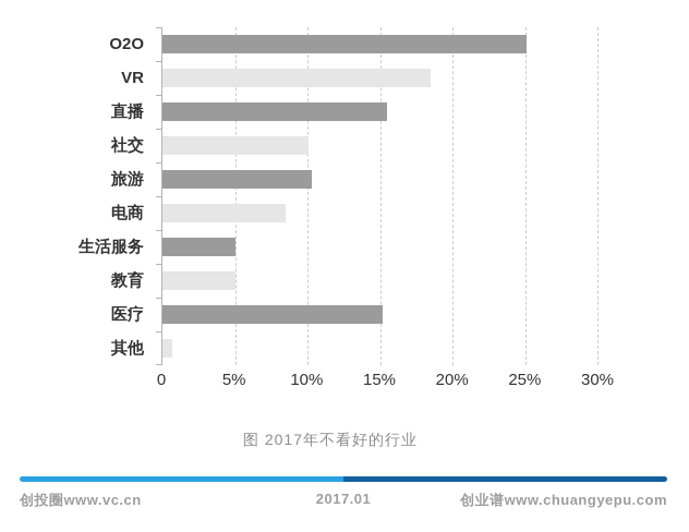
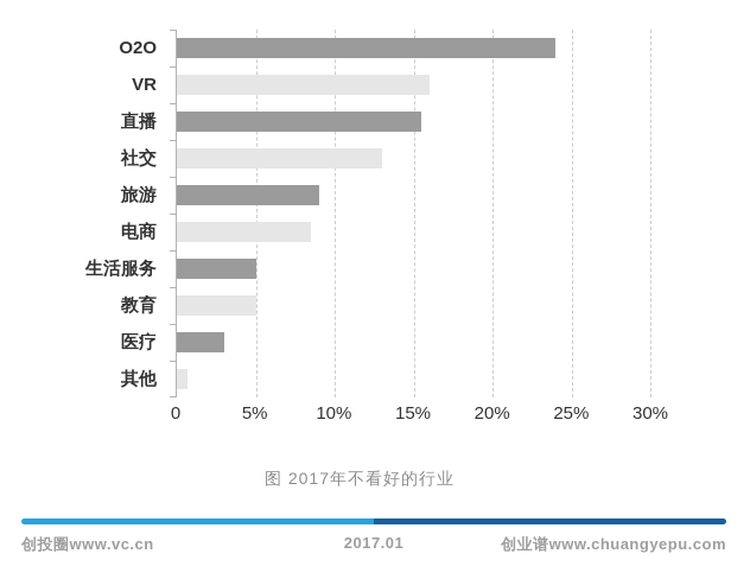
O2O: 25.1% -> 24.0%
VR: 18.5% -> 16.0%
社交: 10.1% -> 13.0%
旅游: 10.3% -> 9.0%
医疗: 15.2% -> 3.0%
